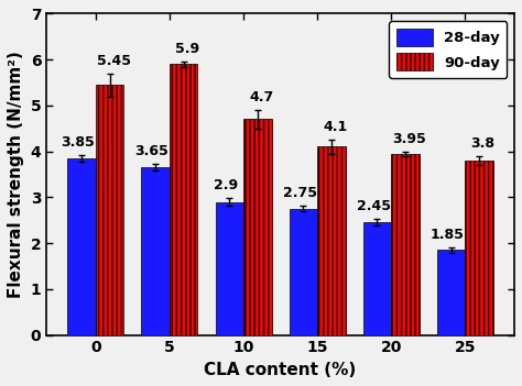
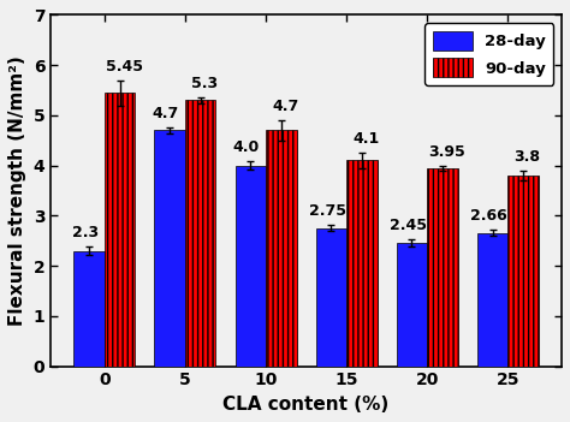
28-day/0: 3.85 -> 2.3
28-day/5: 3.65 -> 4.7
90-day/5: 5.9 -> 5.3
28-day/10: 2.9 -> 4.0
28-day/25: 1.85 -> 2.66
